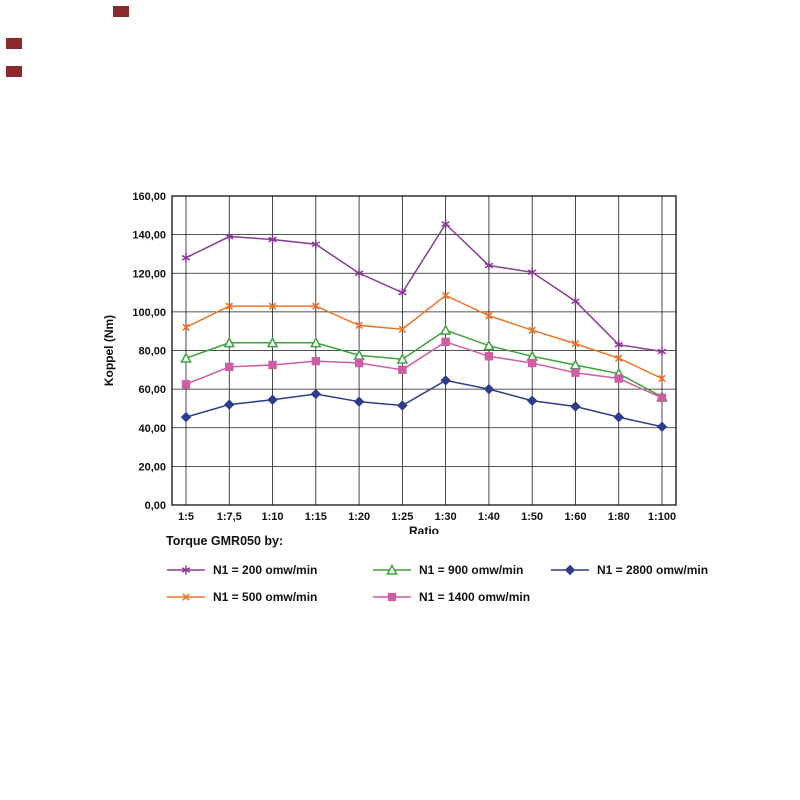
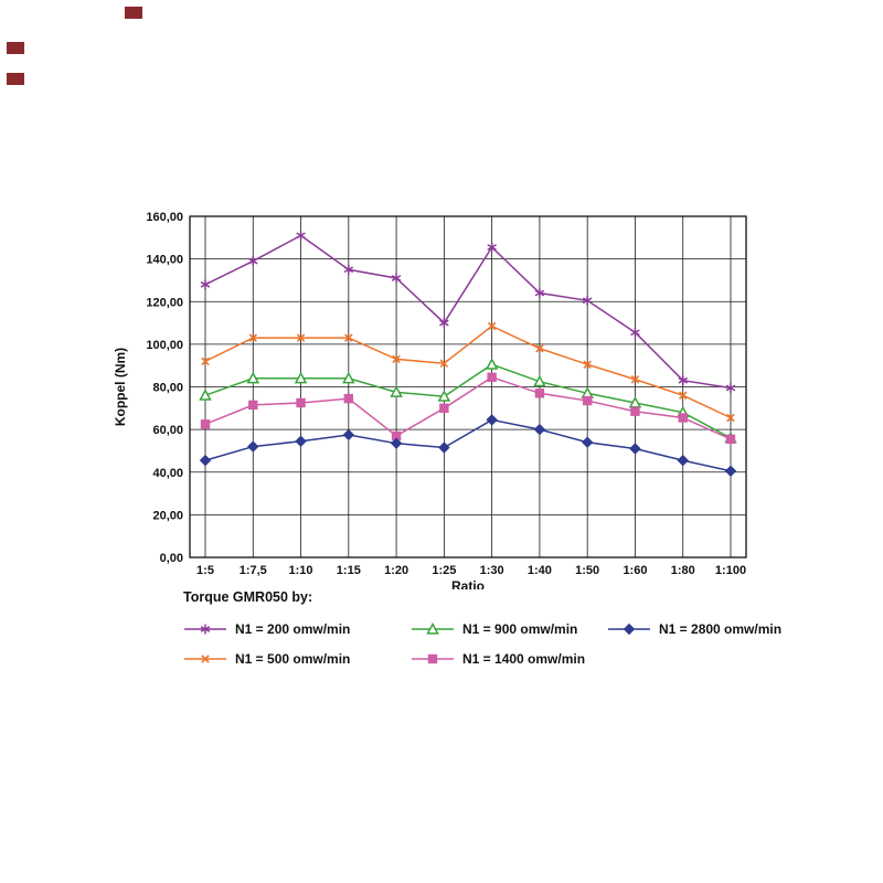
N1 = 200 omw/min/1:10: 138 -> 151
N1 = 200 omw/min/1:20: 120 -> 131
N1 = 1400 omw/min/1:20: 74 -> 57
